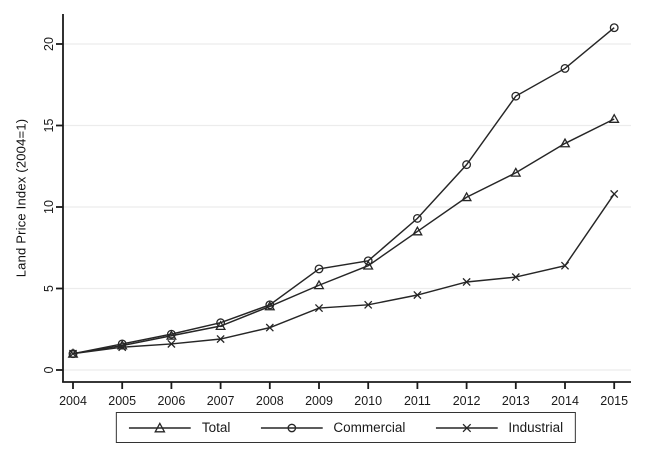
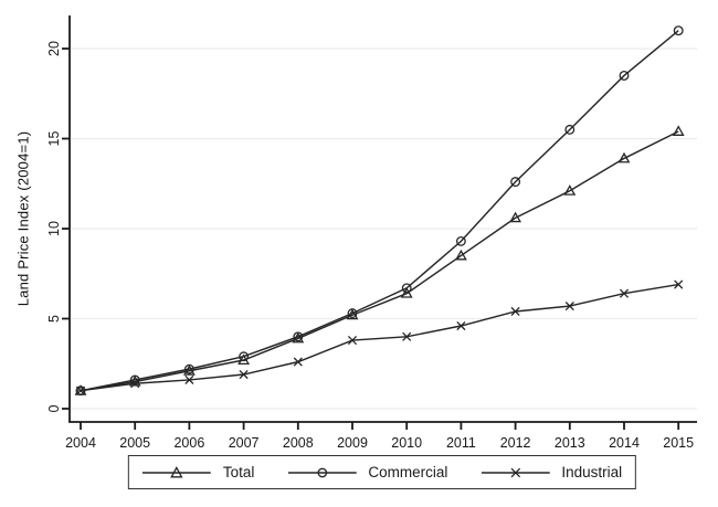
Commercial/2009: 6.2 -> 5.3
Commercial/2013: 16.8 -> 15.5
Industrial/2015: 10.8 -> 6.9
